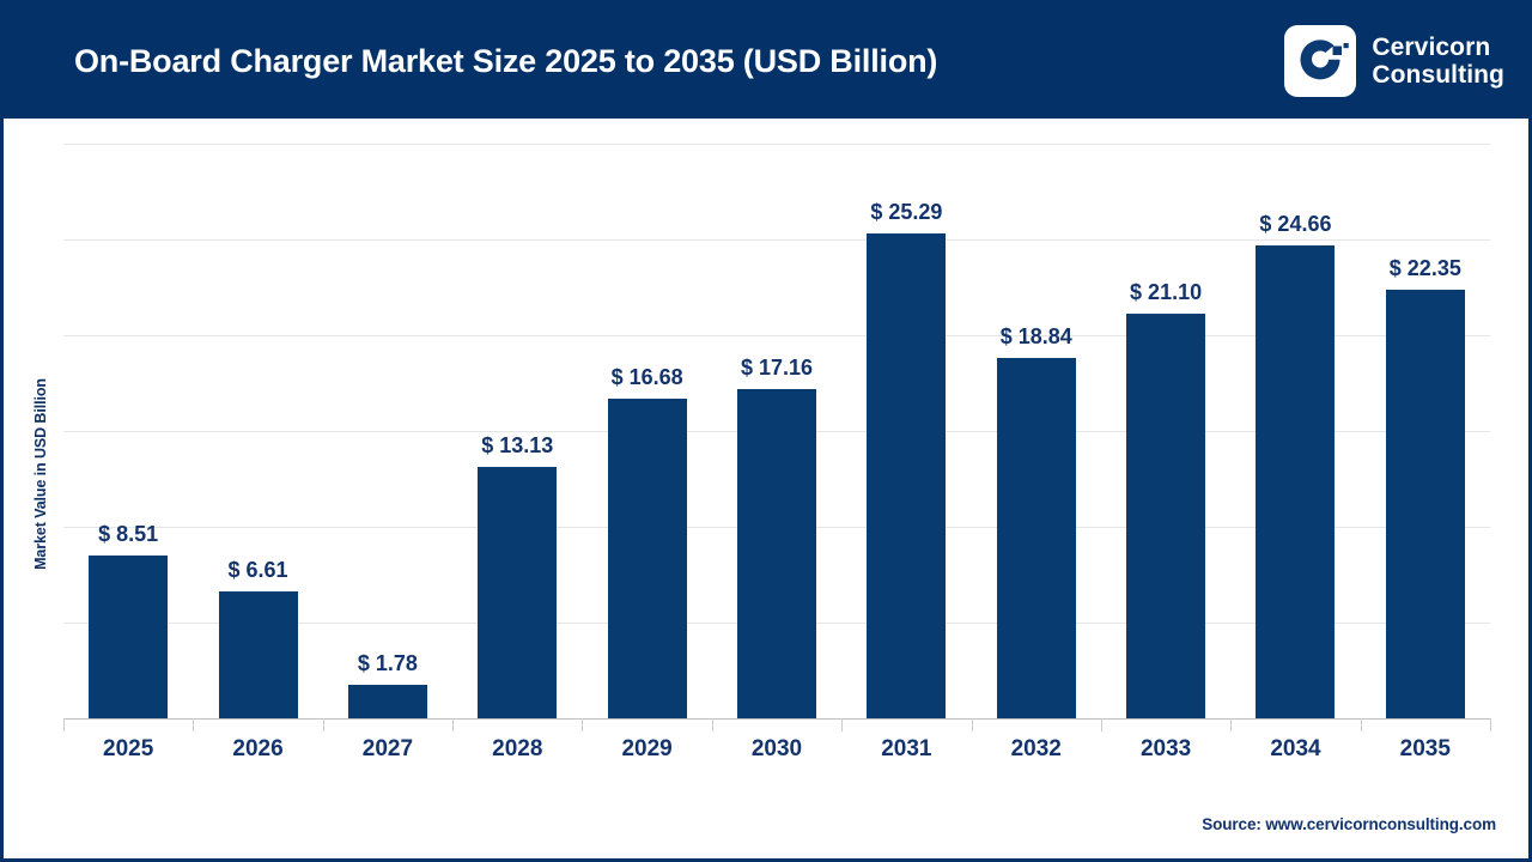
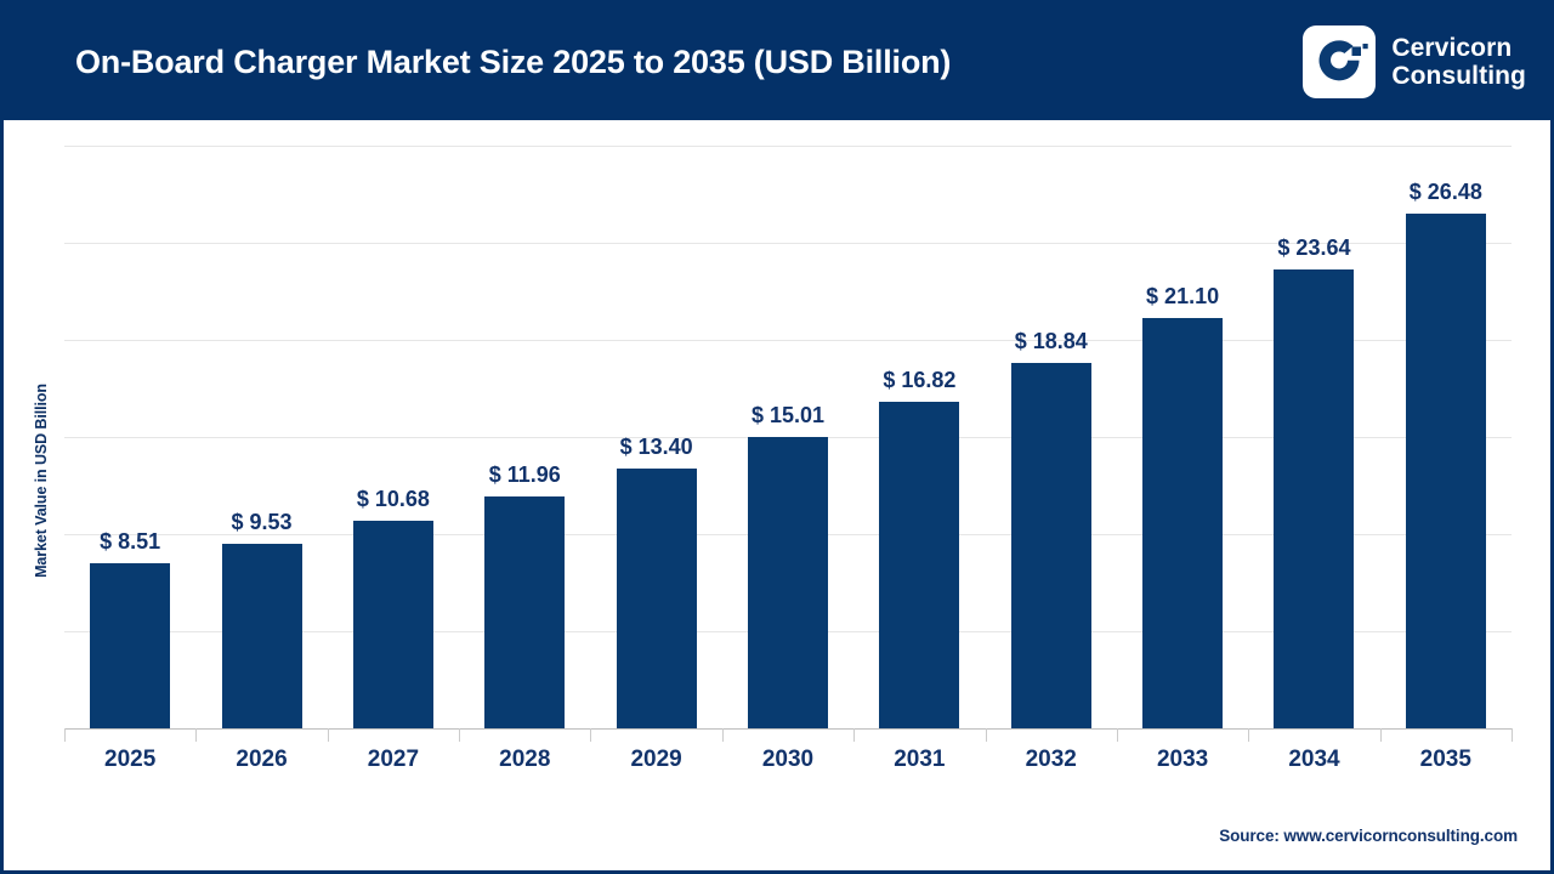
2026: 6.61 -> 9.53
2027: 1.78 -> 10.68
2028: 13.13 -> 11.96
2029: 16.68 -> 13.40
2030: 17.16 -> 15.01
2031: 25.29 -> 16.82
2034: 24.66 -> 23.64
2035: 22.35 -> 26.48
